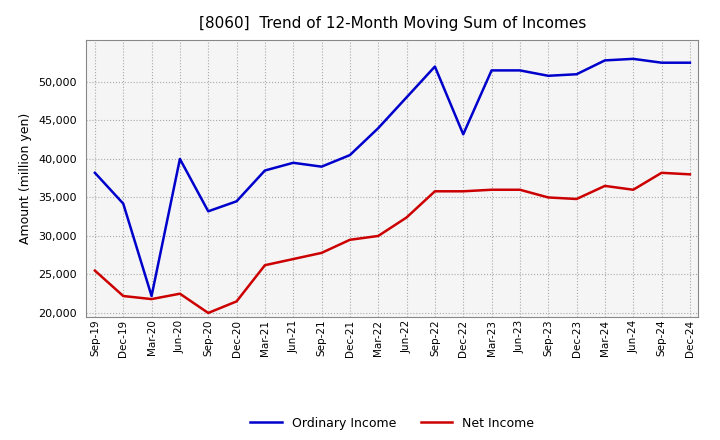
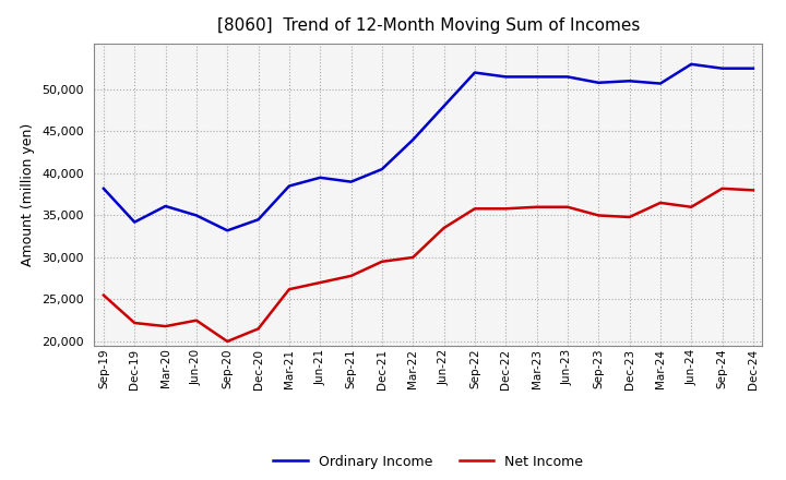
Ordinary Income/Mar-20: 22,200 -> 36,100
Ordinary Income/Jun-20: 40,000 -> 35,000
Net Income/Jun-22: 32,400 -> 33,500
Ordinary Income/Dec-22: 43,200 -> 51,500
Ordinary Income/Mar-24: 52,800 -> 50,700
